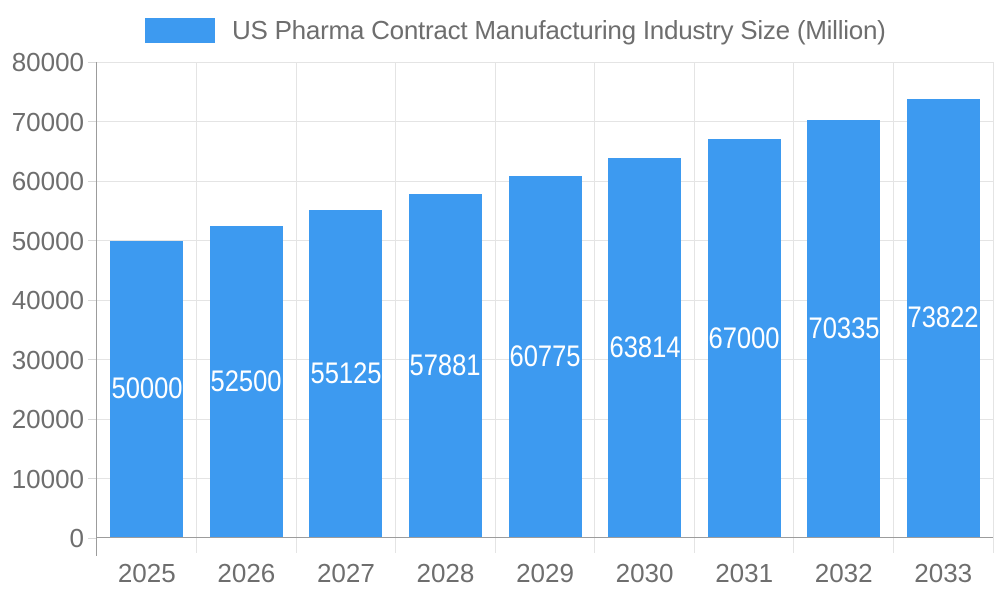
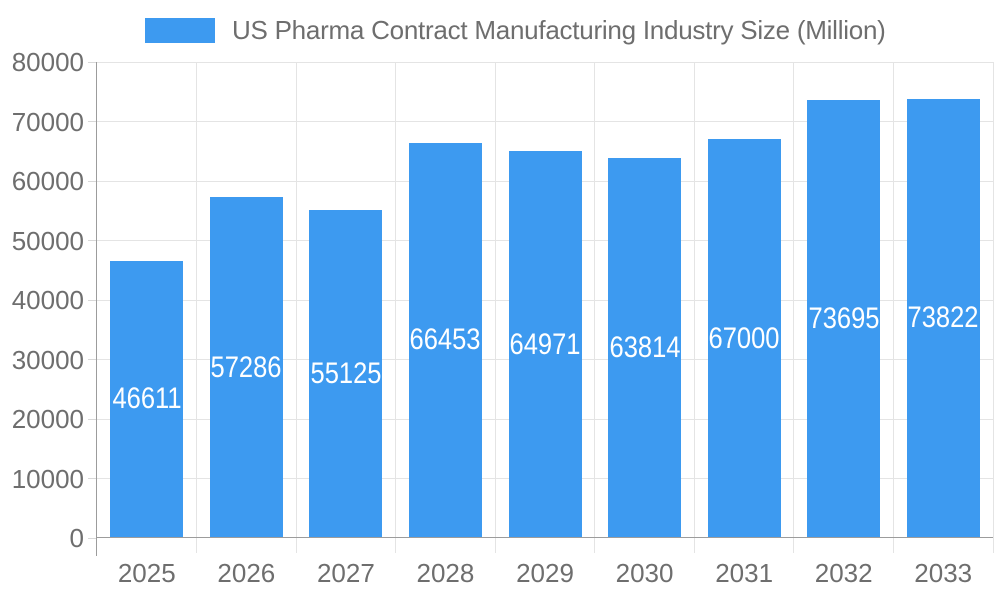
2025: 50000 -> 46611
2026: 52500 -> 57286
2028: 57881 -> 66453
2029: 60775 -> 64971
2032: 70335 -> 73695
